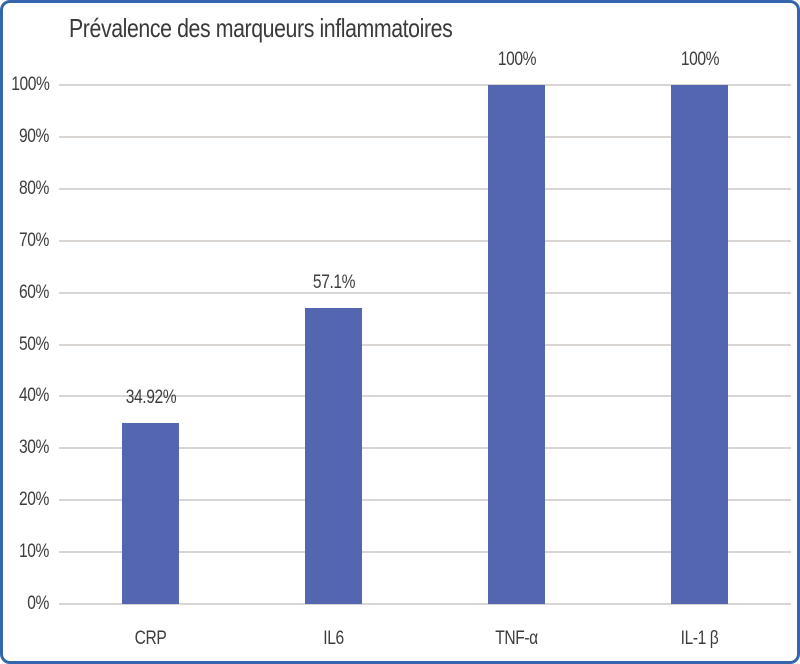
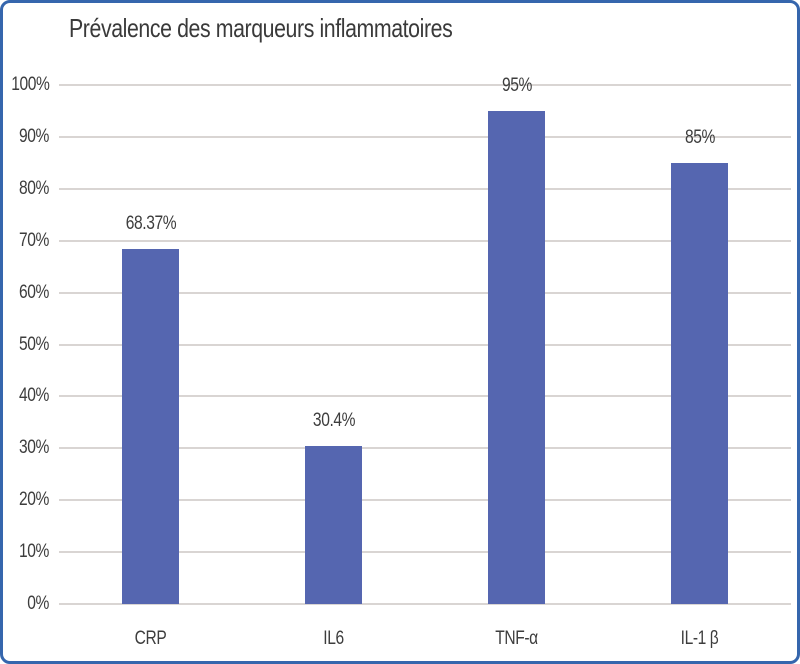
CRP: 34.92% -> 68.37%
IL6: 57.1% -> 30.4%
TNF-α: 100% -> 95%
IL-1 β: 100% -> 85%
